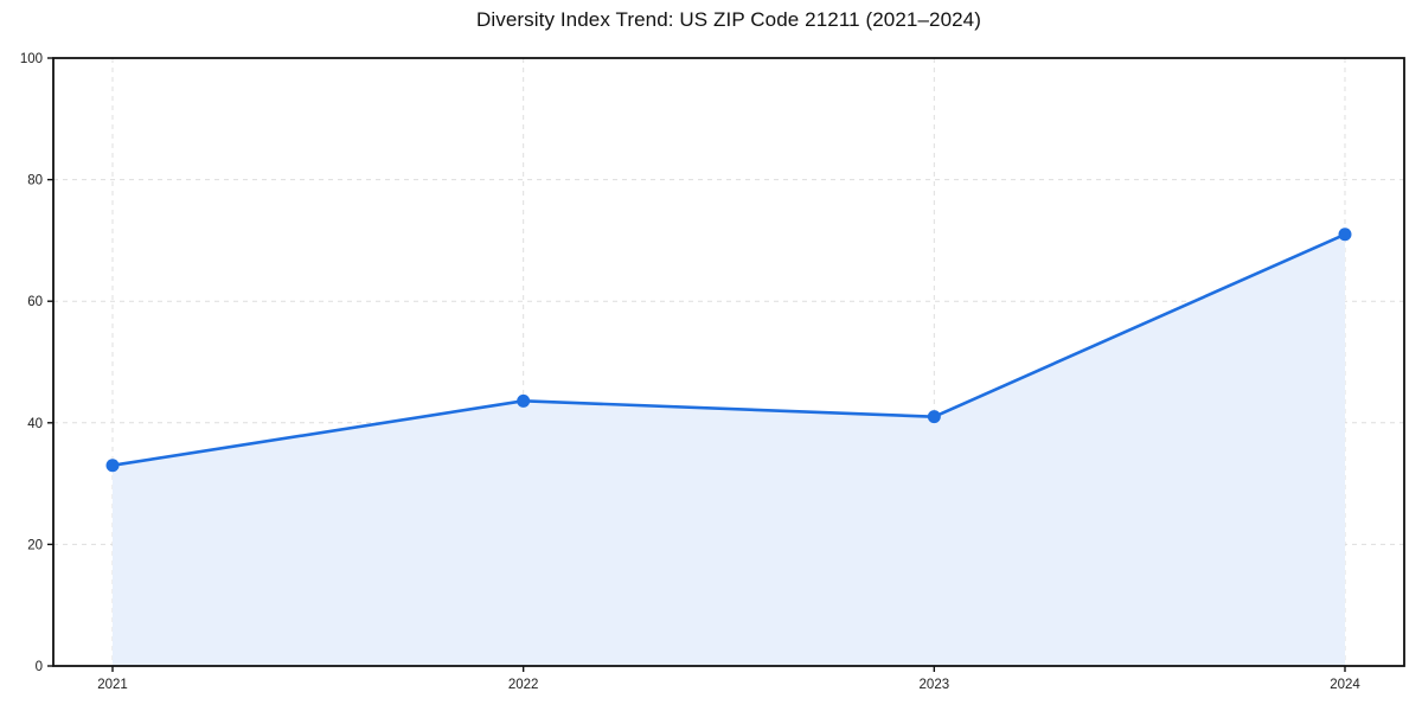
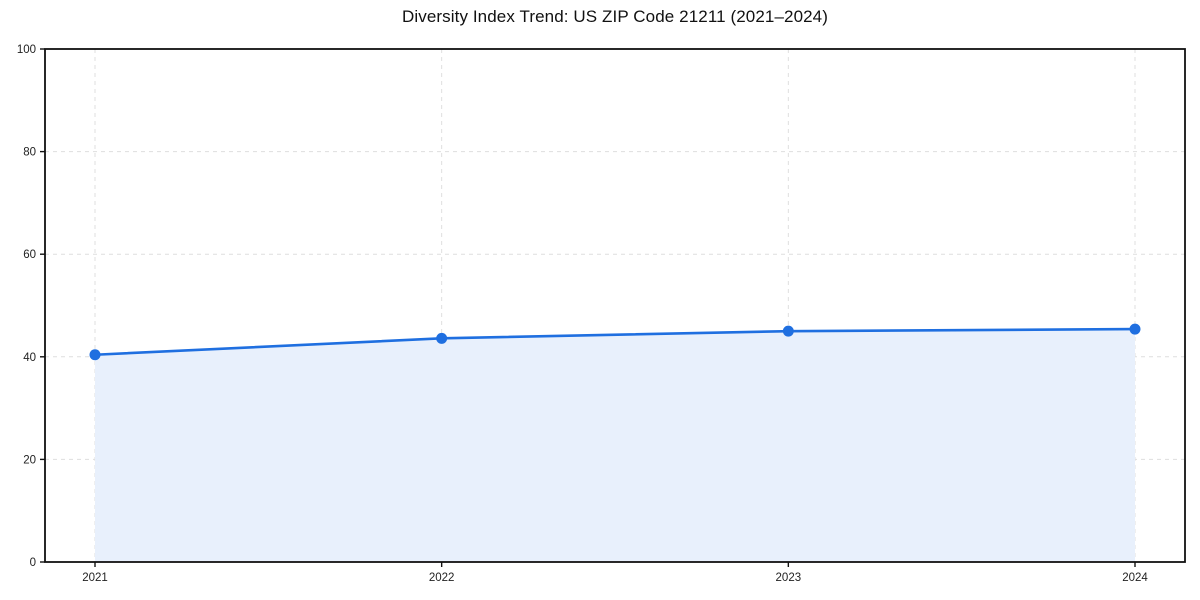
2021: 33 -> 40
2023: 41 -> 45
2024: 71 -> 45
